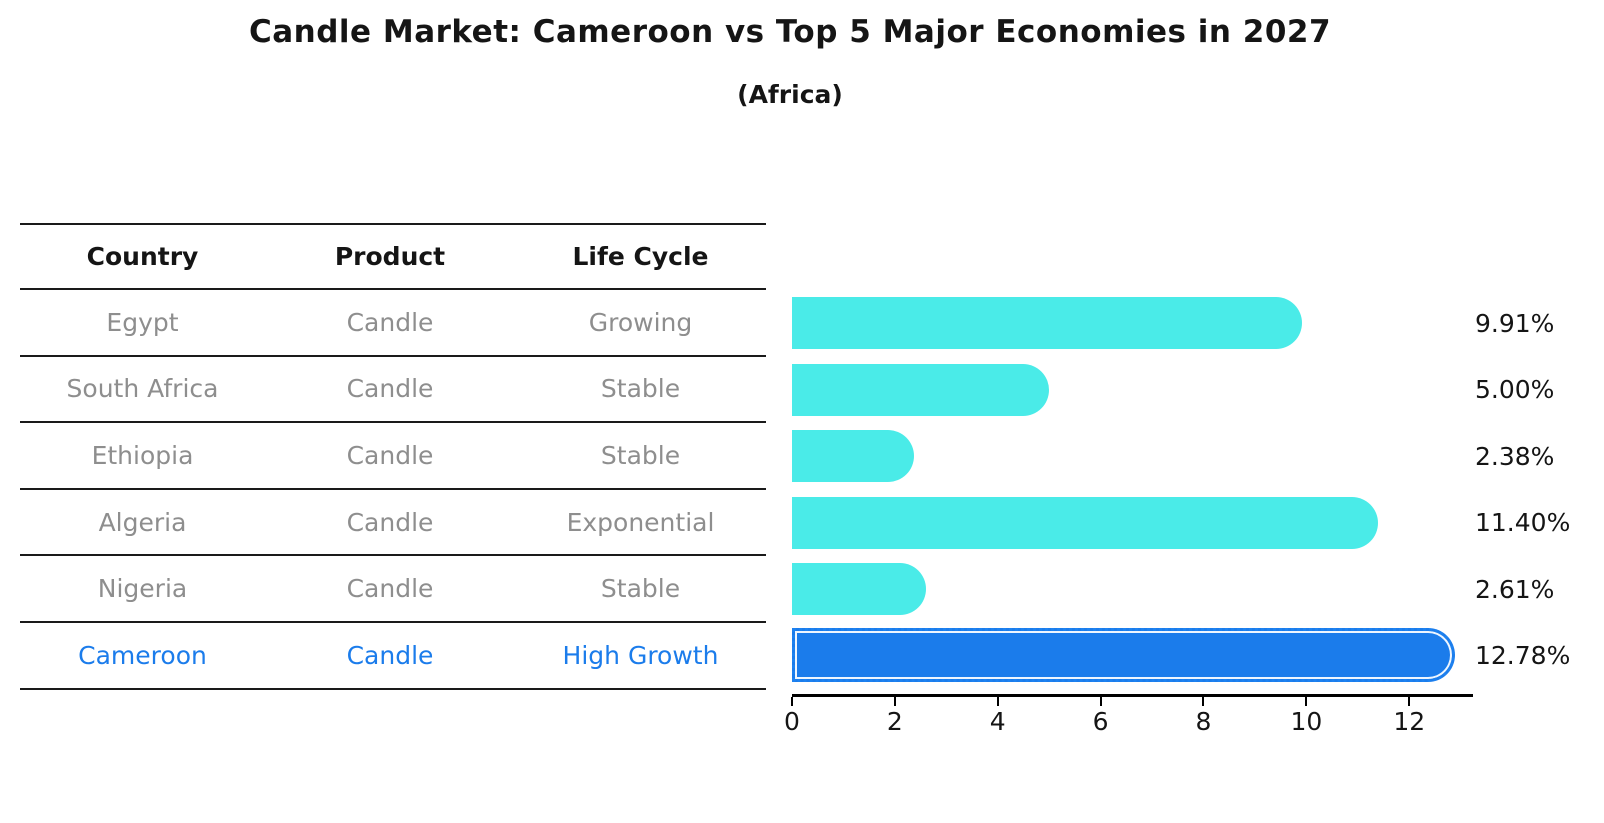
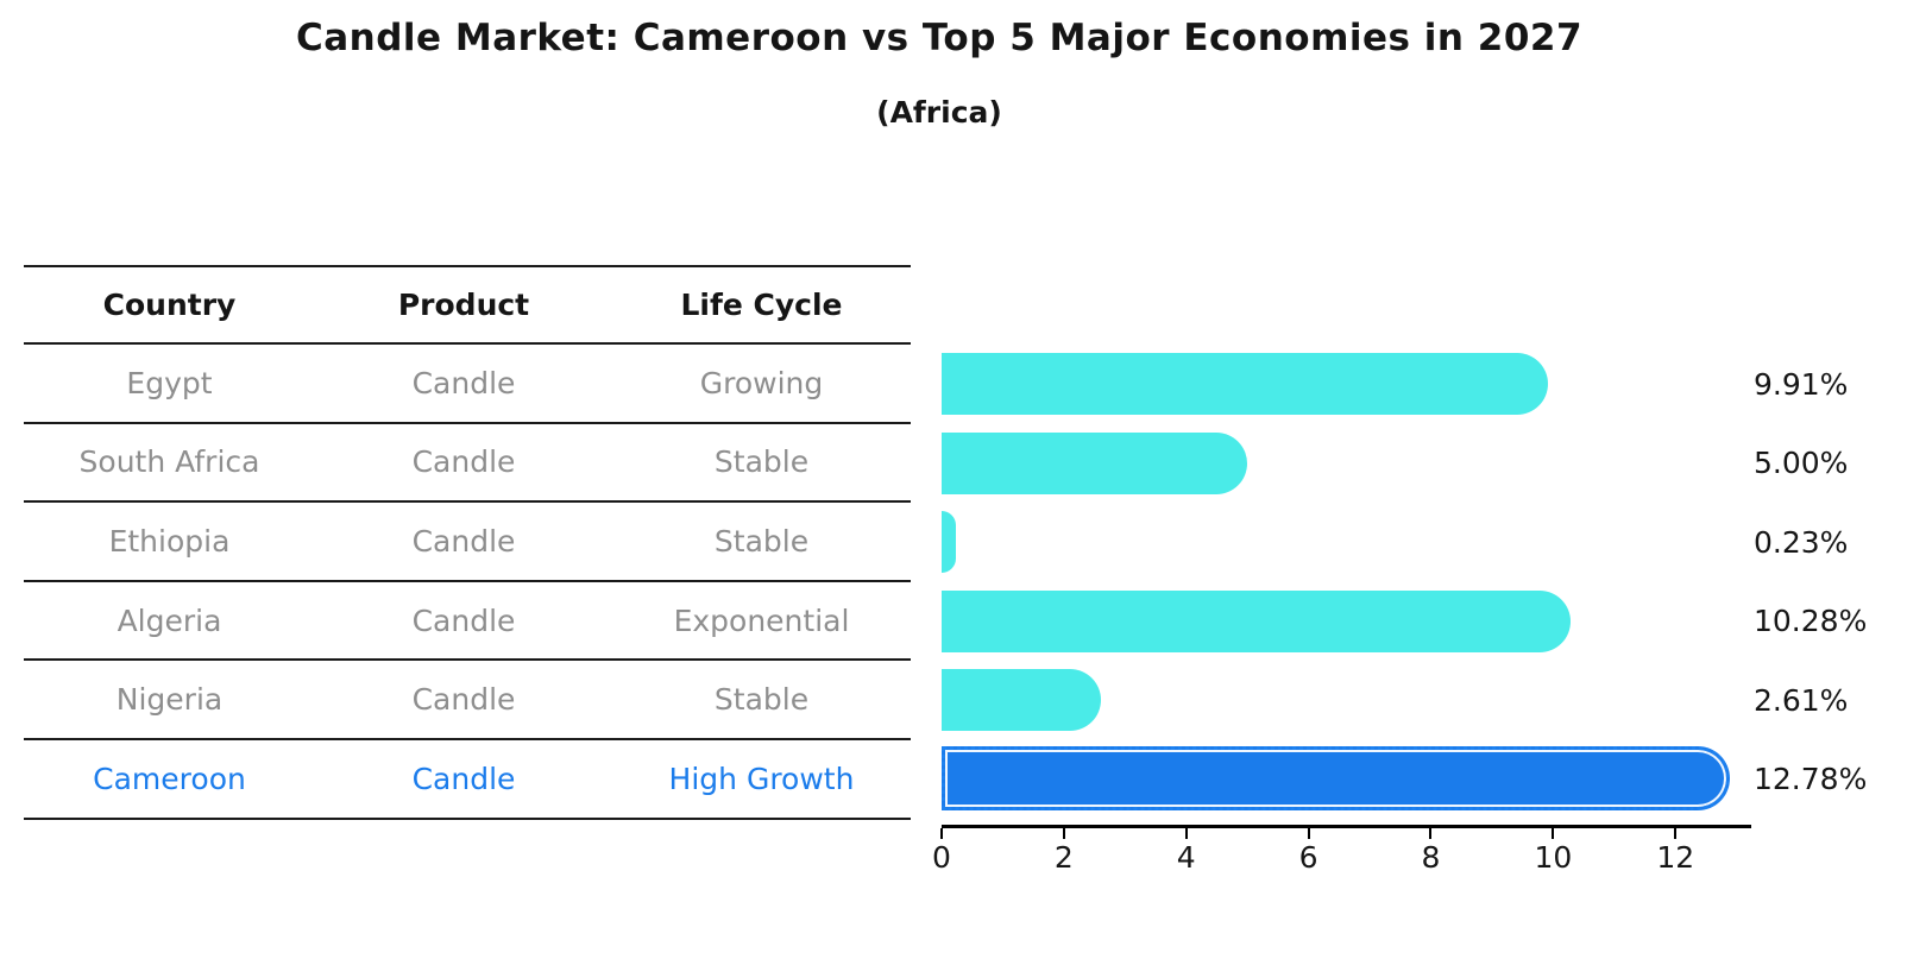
Ethiopia: 2.38% -> 0.23%
Algeria: 11.40% -> 10.28%
